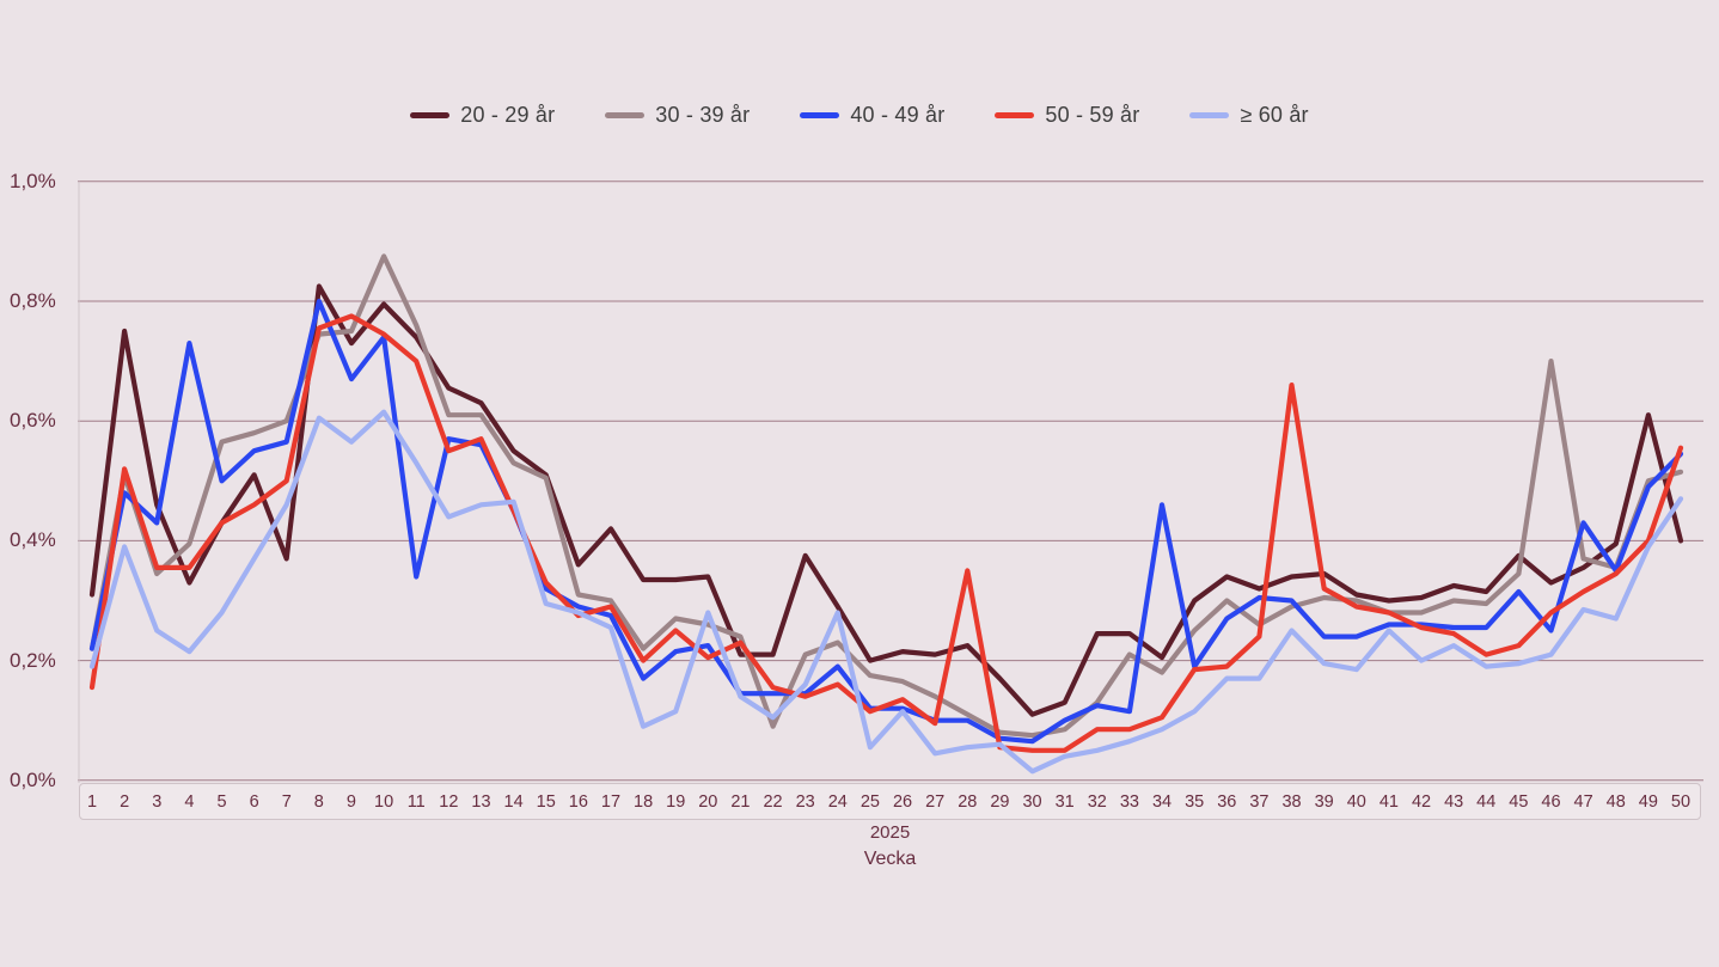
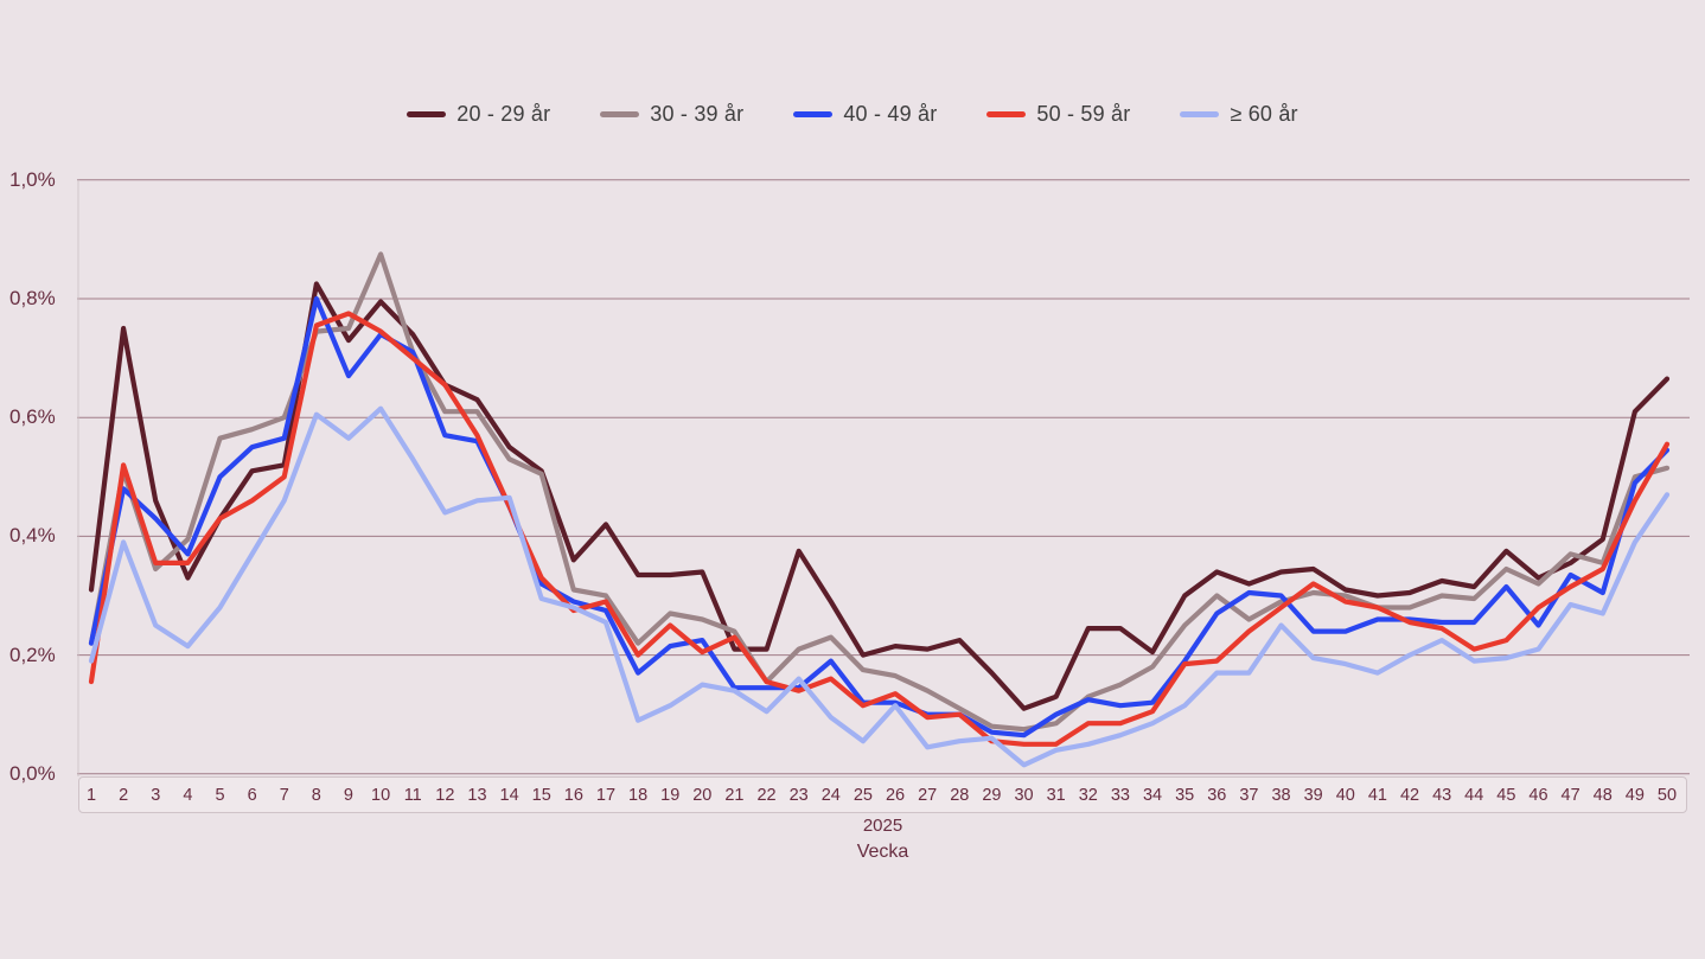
40 - 49 år/4: 0,73% -> 0,37%
20 - 29 år/7: 0,37% -> 0,52%
30 - 39 år/11: 0,76% -> 0,71%
40 - 49 år/11: 0,34% -> 0,71%
50 - 59 år/12: 0,55% -> 0,66%
≥ 60 år/20: 0,28% -> 0,15%
30 - 39 år/22: 0,09% -> 0,15%
≥ 60 år/24: 0,28% -> 0,10%
50 - 59 år/28: 0,35% -> 0,10%
30 - 39 år/33: 0,21% -> 0,15%
40 - 49 år/34: 0,46% -> 0,12%
50 - 59 år/38: 0,66% -> 0,28%
≥ 60 år/41: 0,25% -> 0,17%
30 - 39 år/46: 0,70% -> 0,32%
40 - 49 år/47: 0,43% -> 0,34%
40 - 49 år/48: 0,35% -> 0,30%
50 - 59 år/49: 0,40% -> 0,46%
20 - 29 år/50: 0,40% -> 0,67%
